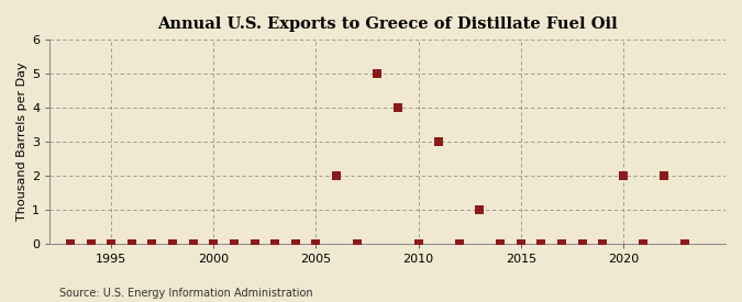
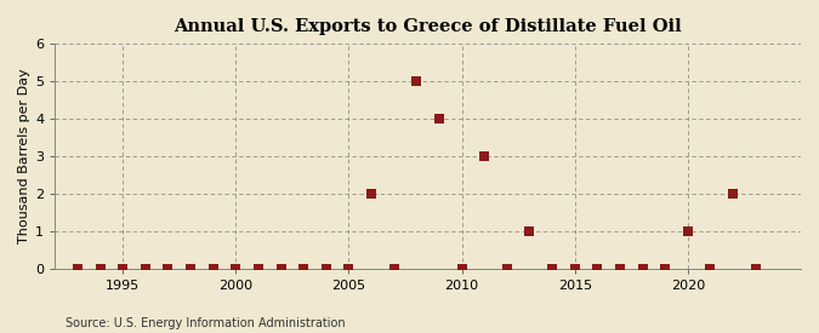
2020: 2 -> 1
